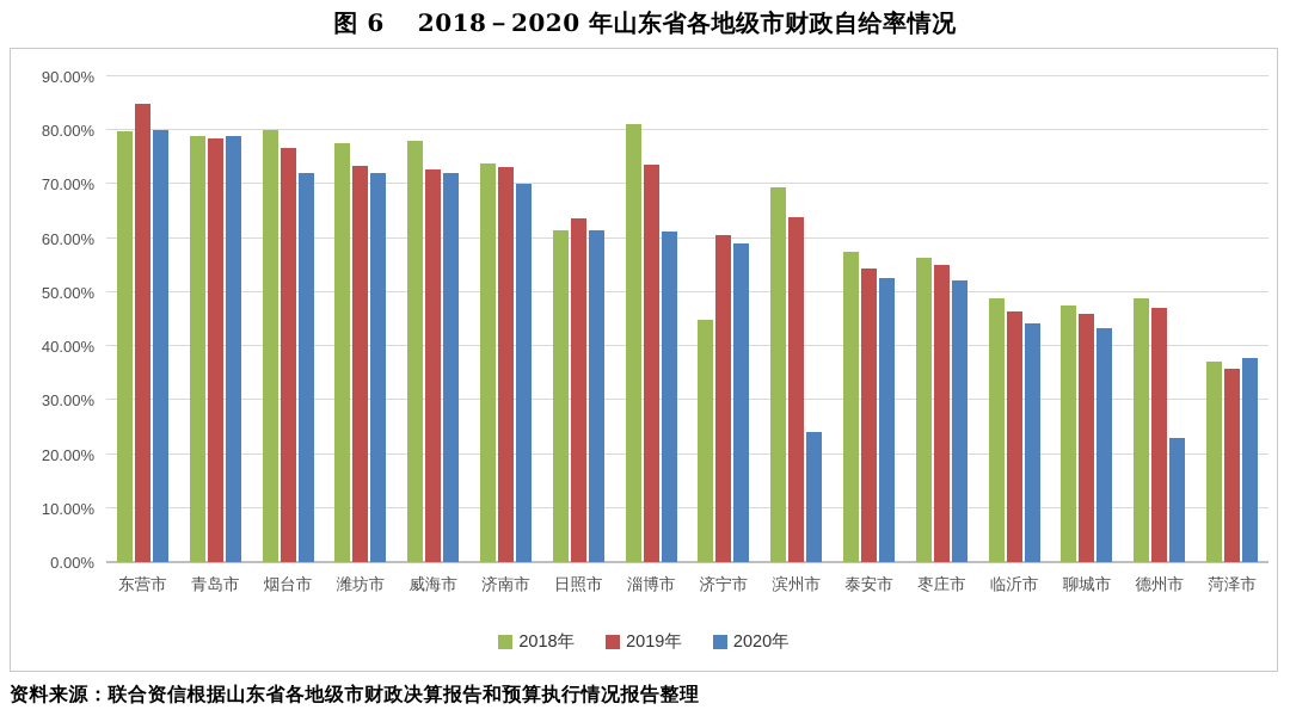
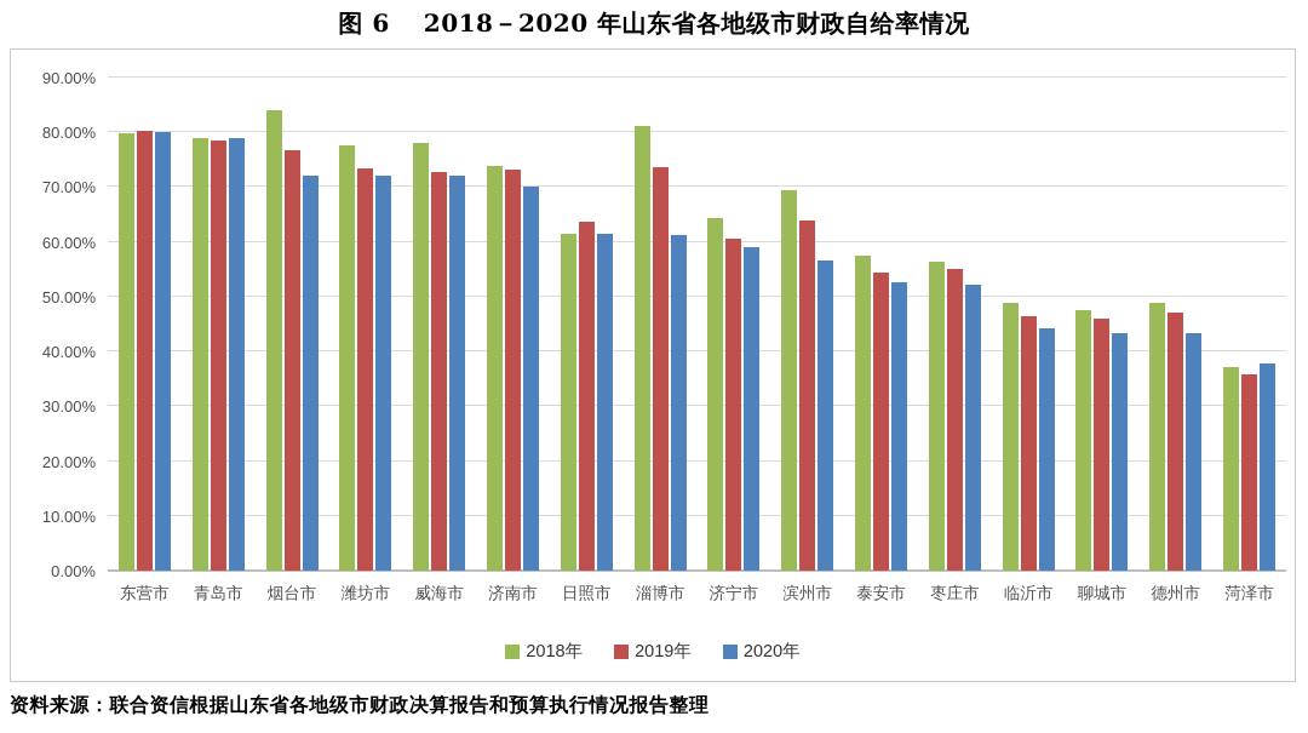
2019年/东营市: 85% -> 80%
2018年/烟台市: 80% -> 84%
2018年/济宁市: 45% -> 64%
2020年/滨州市: 24% -> 57%
2020年/德州市: 23% -> 43%
